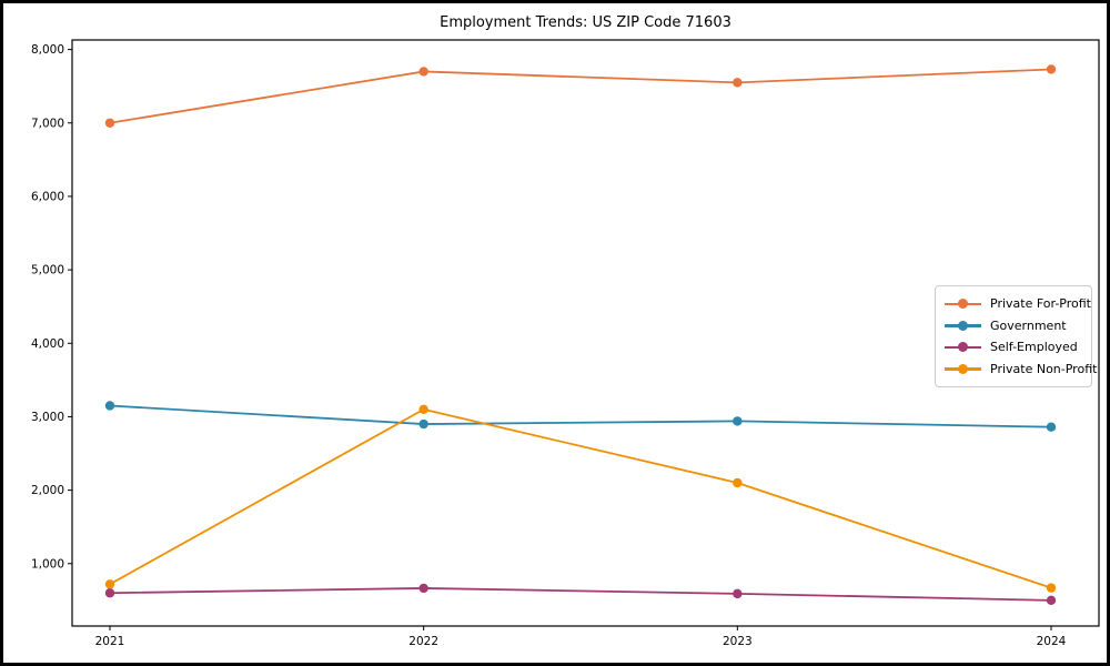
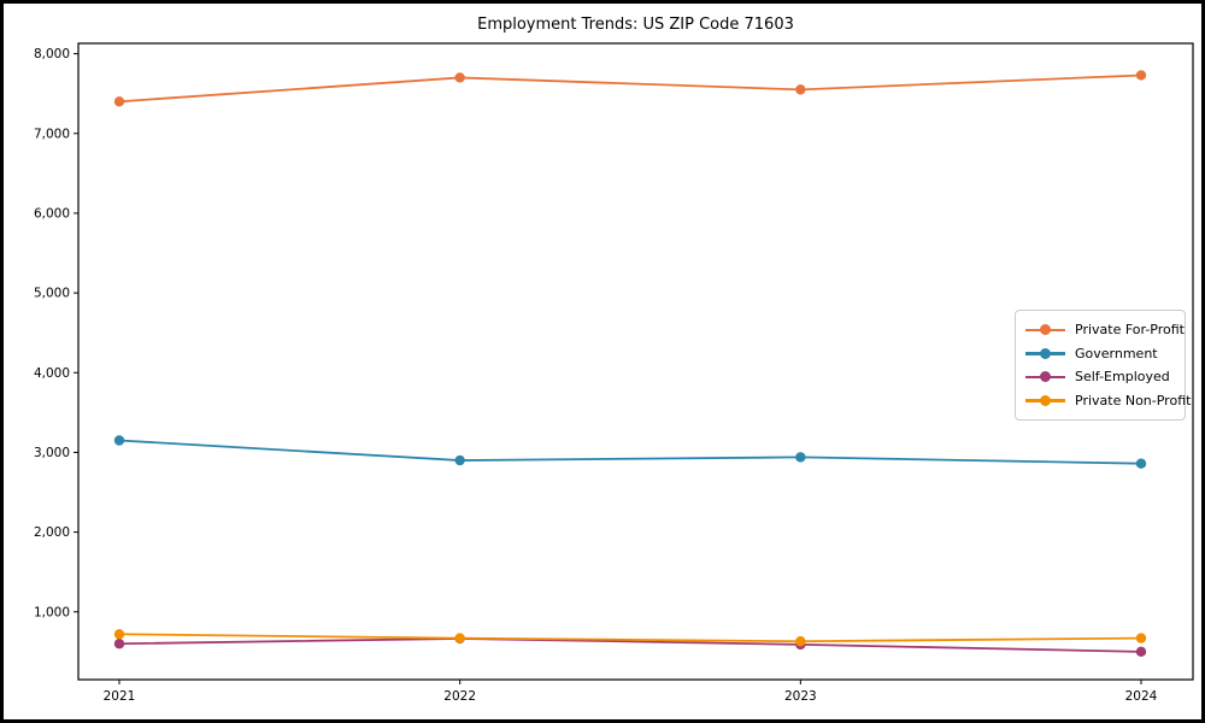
Private For-Profit/2021: 7000 -> 7400
Private Non-Profit/2022: 3100 -> 700
Private Non-Profit/2023: 2100 -> 600
